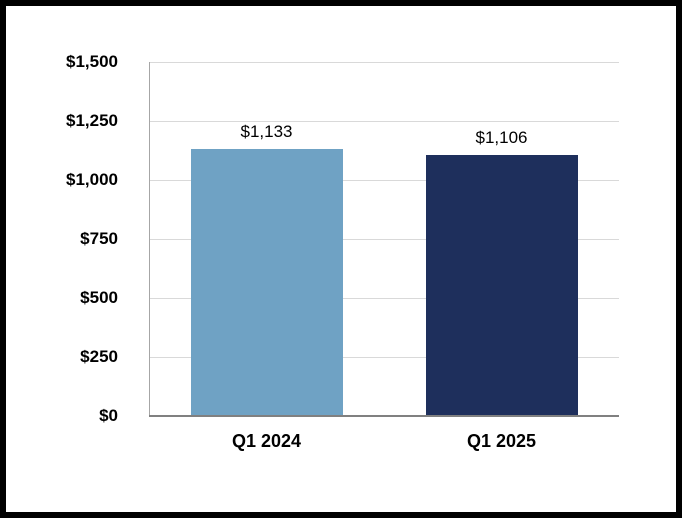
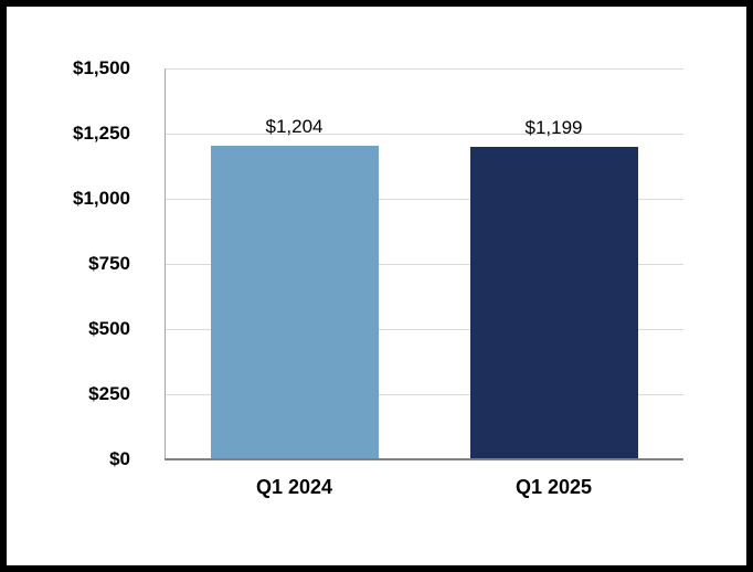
Q1 2024: $1,133 -> $1,204
Q1 2025: $1,106 -> $1,199
